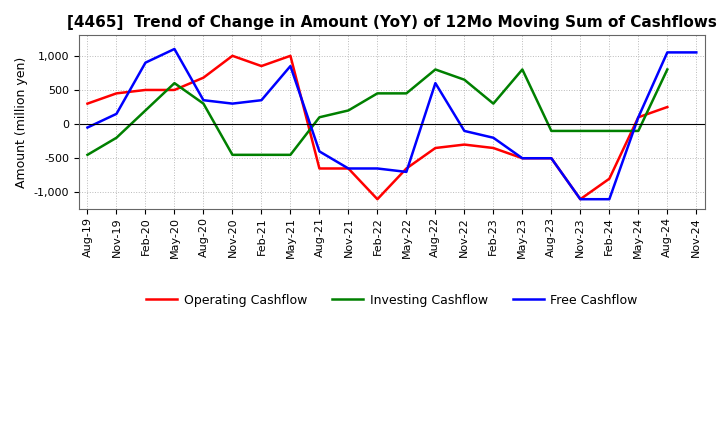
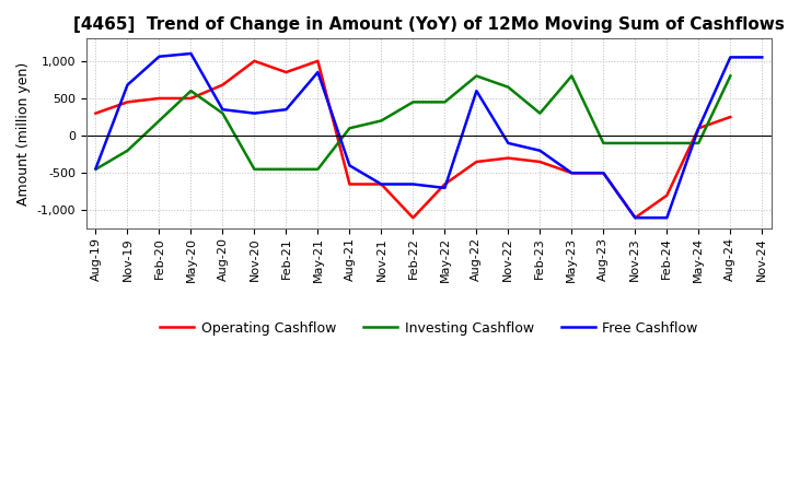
Free Cashflow/Aug-19: -50 -> -440
Free Cashflow/Nov-19: 150 -> 680
Free Cashflow/Feb-20: 900 -> 1,060
